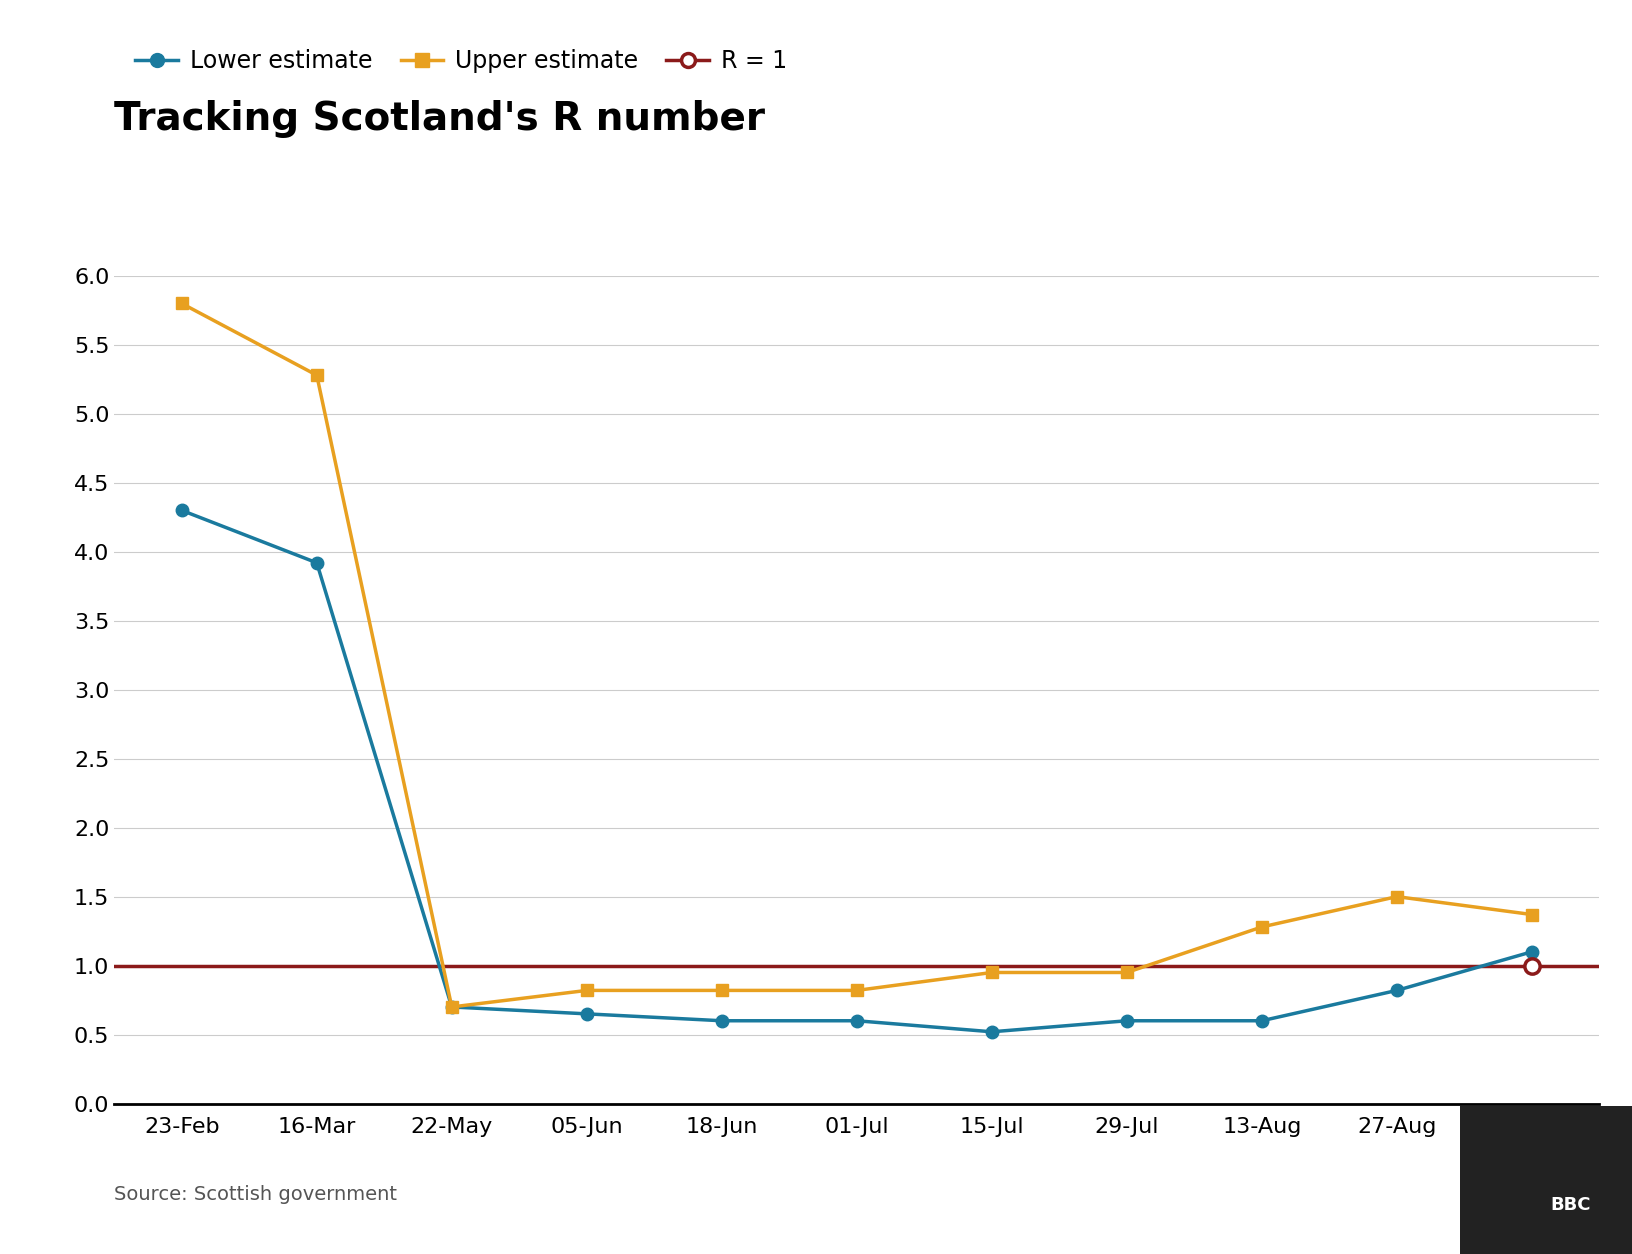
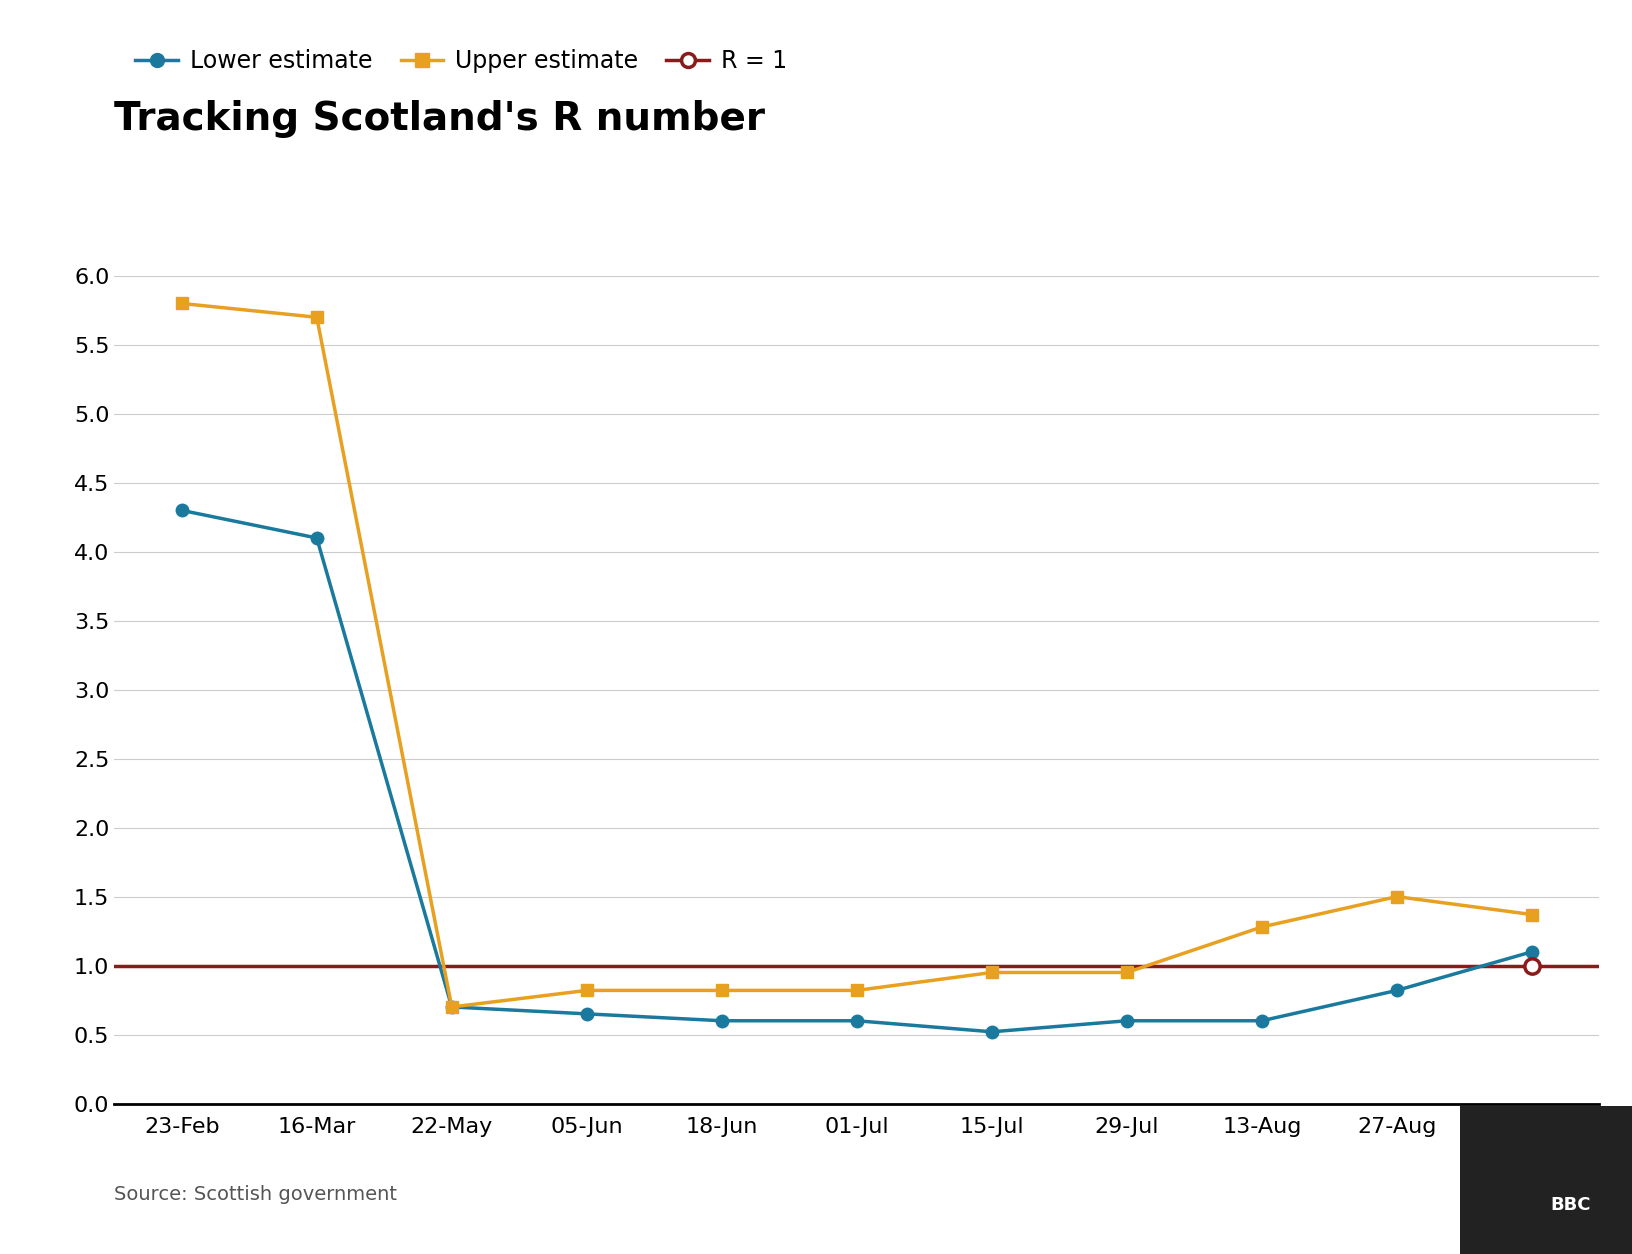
Lower estimate/16-Mar: 3.92 -> 4.10
Upper estimate/16-Mar: 5.28 -> 5.70
